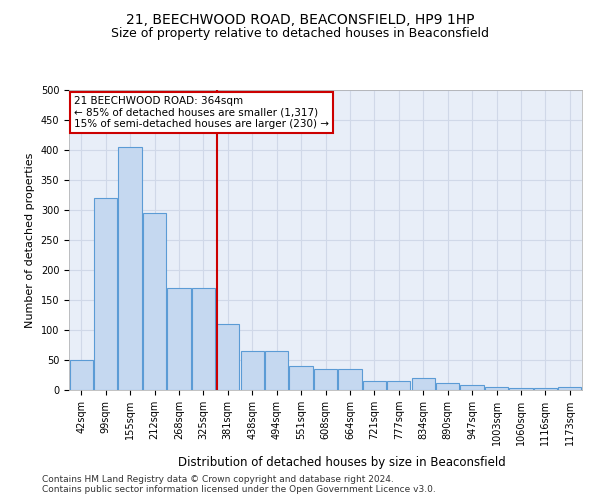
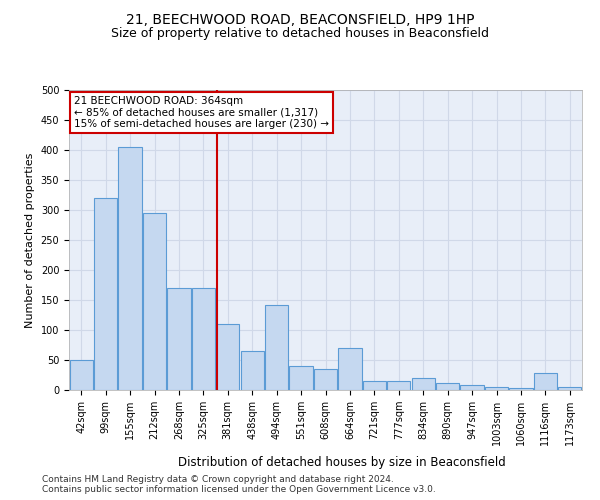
494sqm: 65 -> 142
664sqm: 35 -> 70
1116sqm: 3 -> 28
